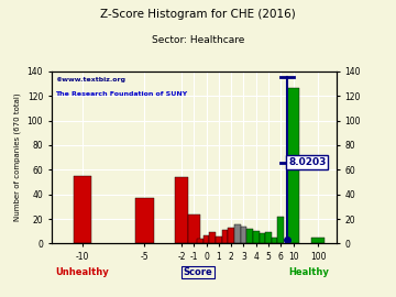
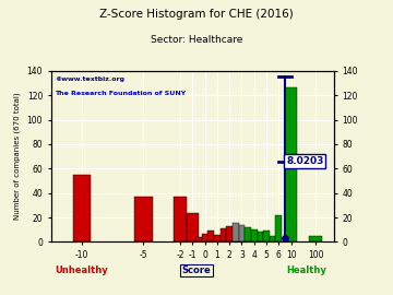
-2: 54 -> 37
